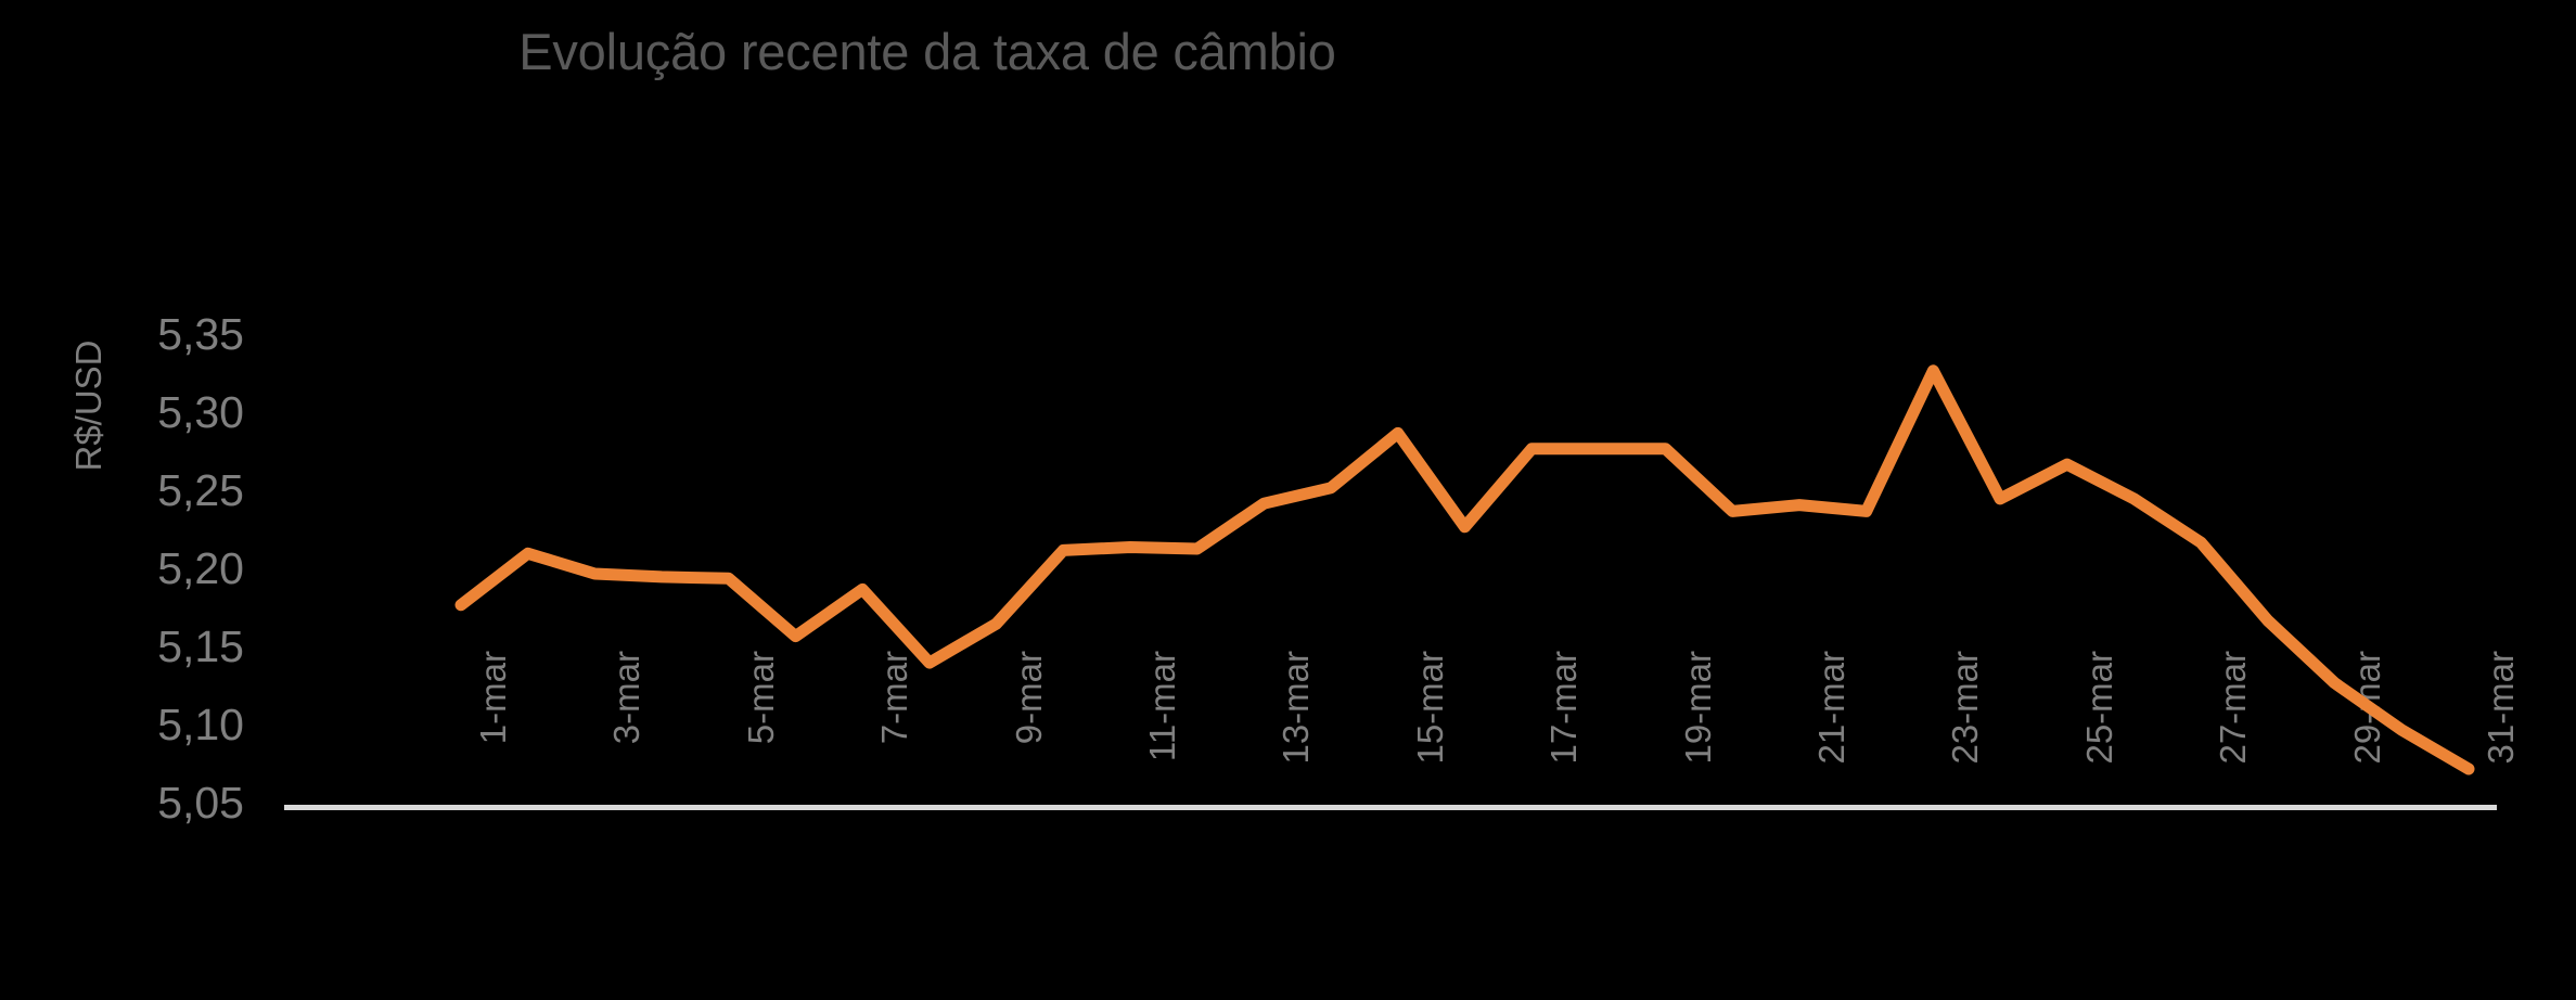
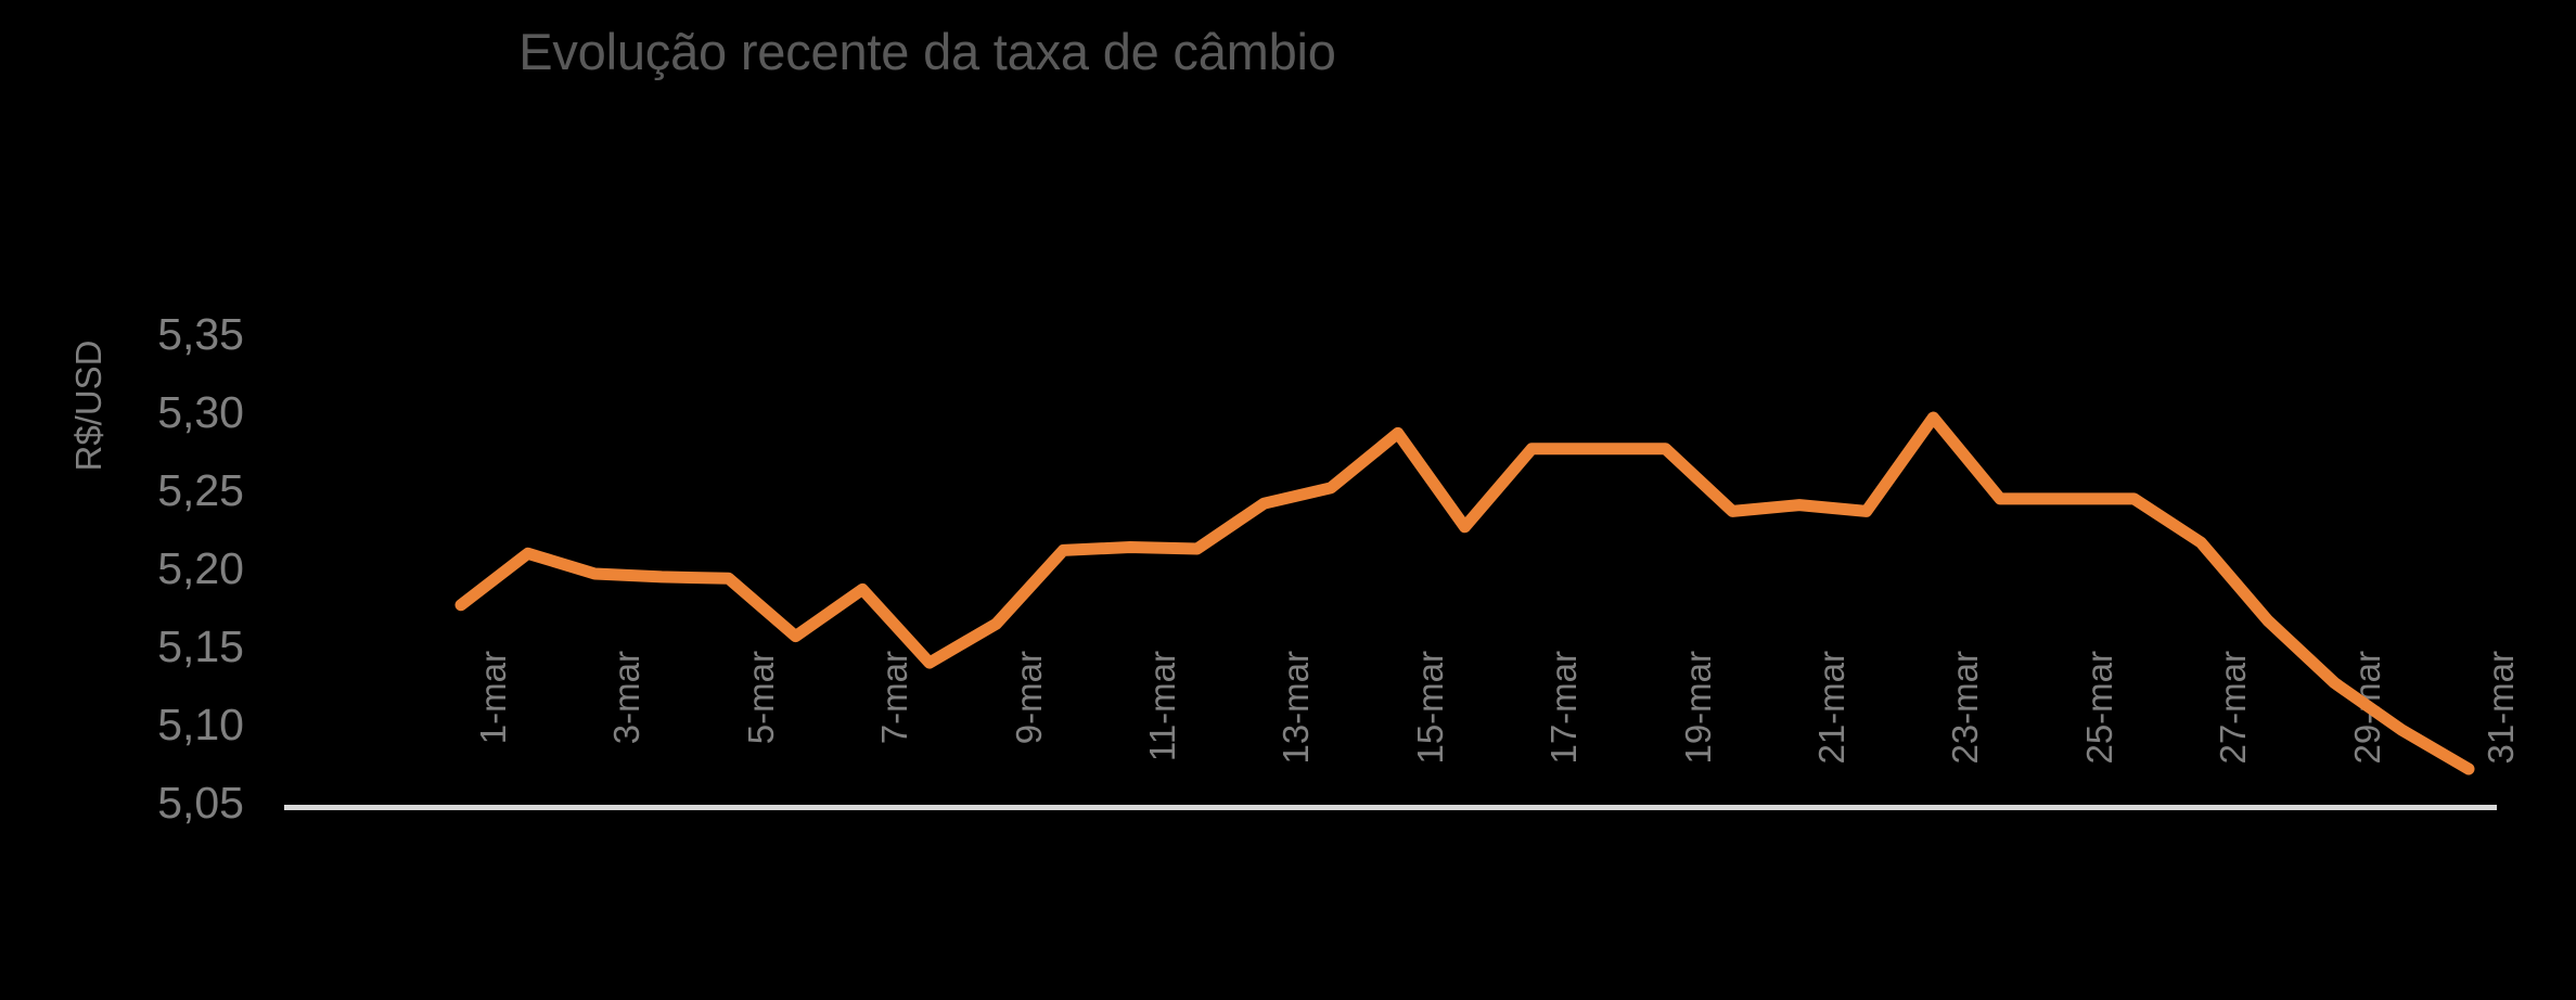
23-mar: 5,33 -> 5,30
25-mar: 5,27 -> 5,25
